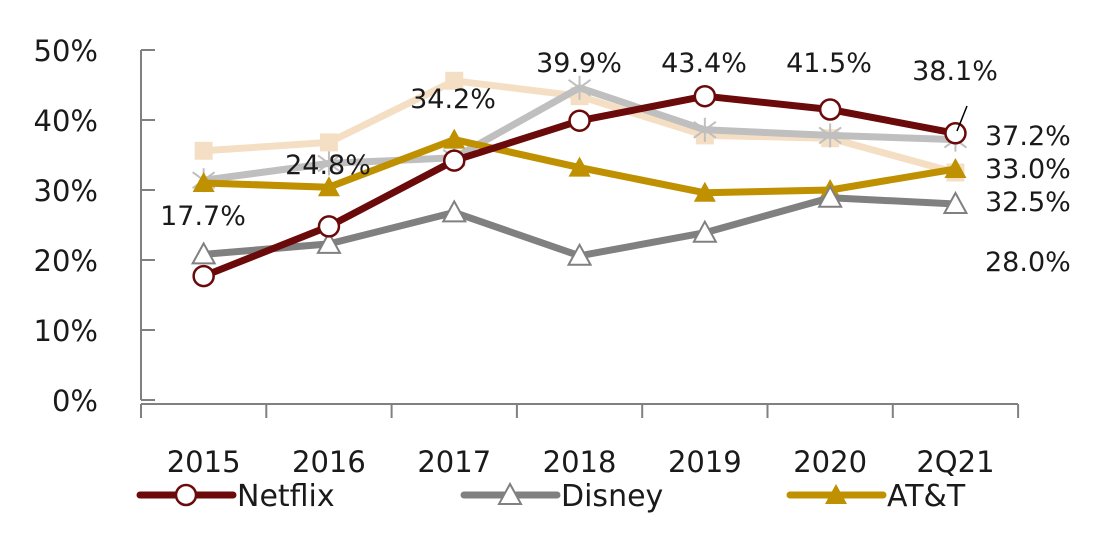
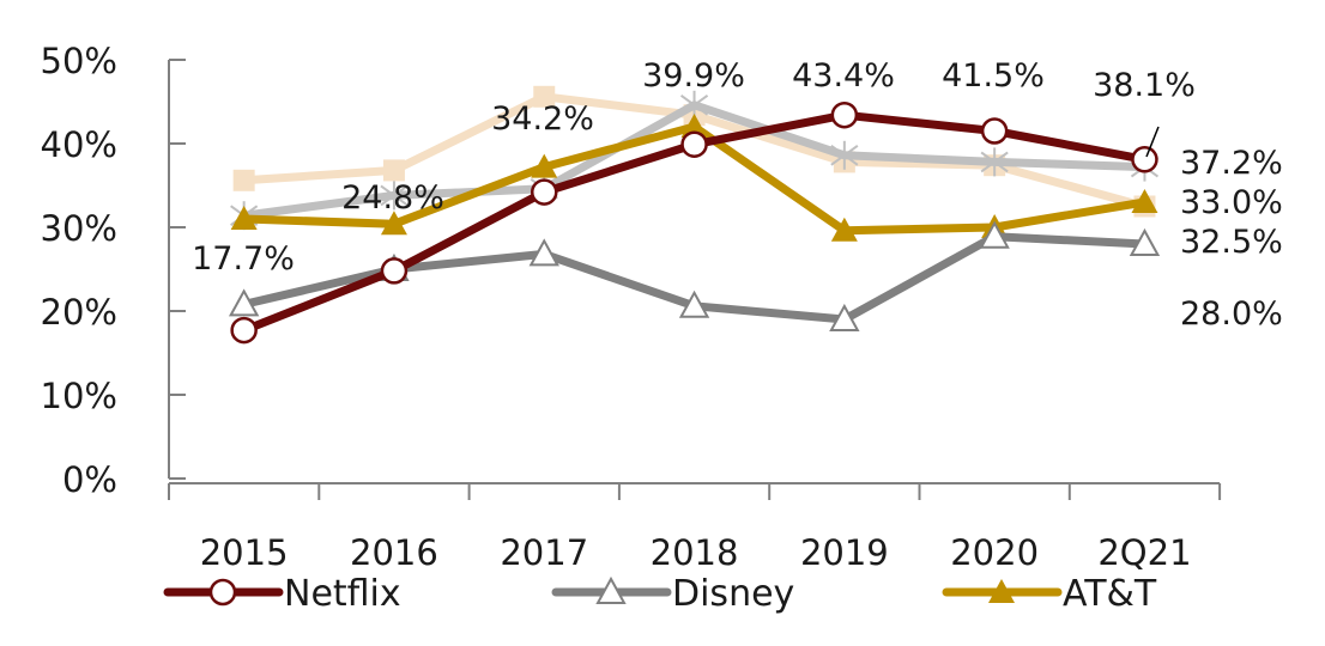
Disney/2016: 22% -> 25%
AT&T/2018: 33% -> 42%
Disney/2019: 24% -> 19%
